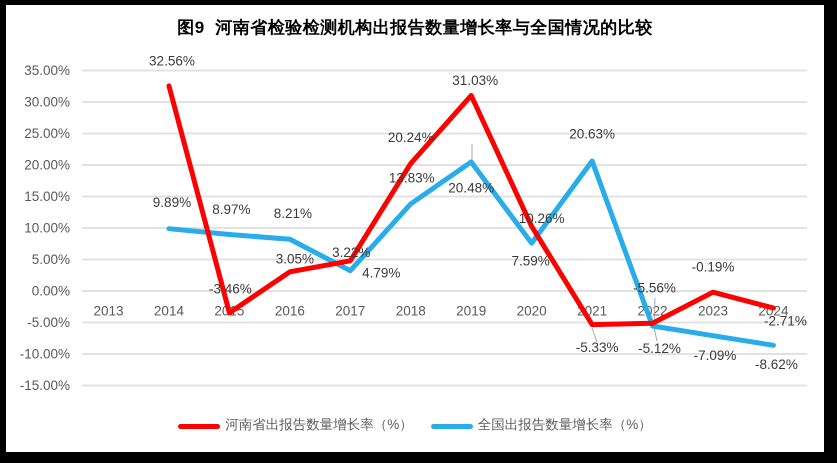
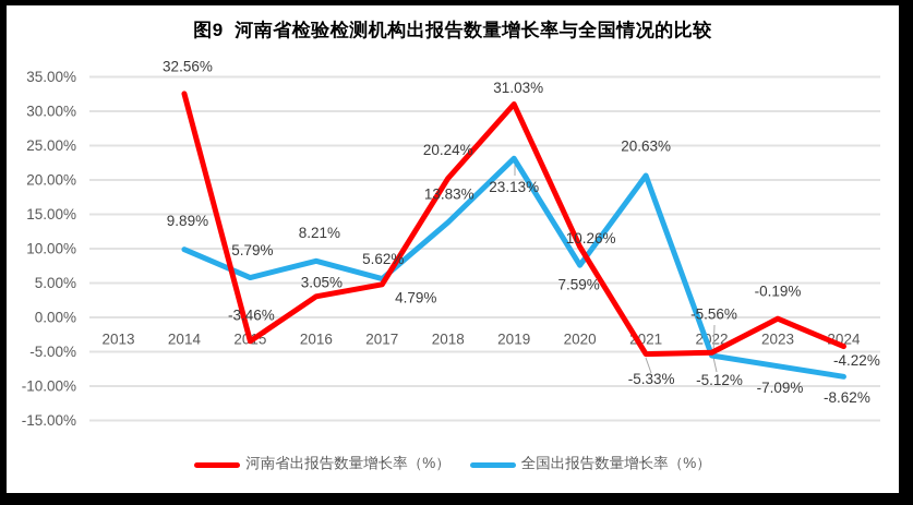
全国出报告数量增长率（%）/2015: 8.97% -> 5.79%
全国出报告数量增长率（%）/2017: 3.22% -> 5.62%
全国出报告数量增长率（%）/2019: 20.48% -> 23.13%
河南省出报告数量增长率（%）/2024: -2.71% -> -4.22%
